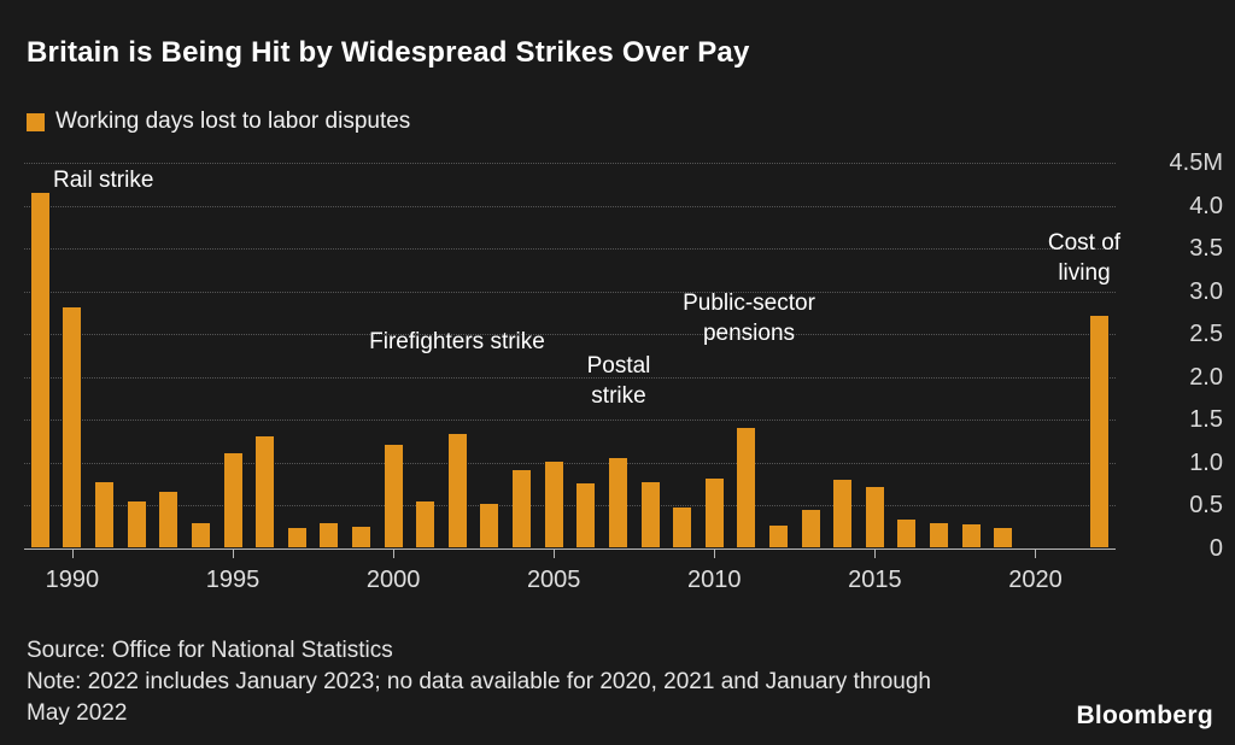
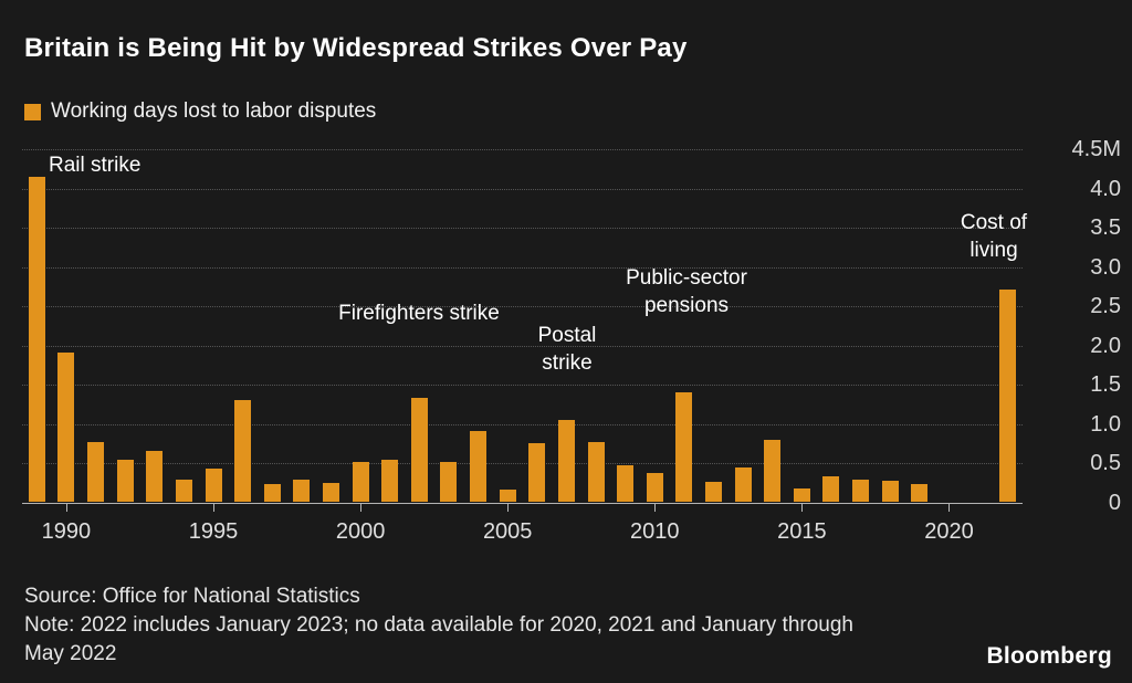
1990: 2.8M -> 1.9M
1995: 1.1M -> 0.4M
2000: 1.2M -> 0.5M
2005: 1.0M -> 0.2M
2010: 0.8M -> 0.4M
2015: 0.7M -> 0.2M
